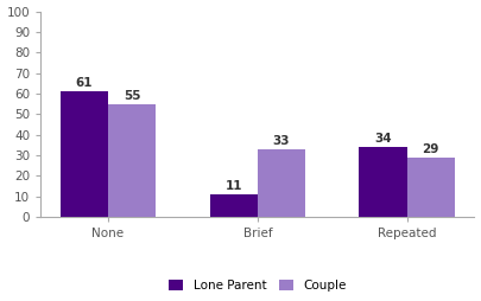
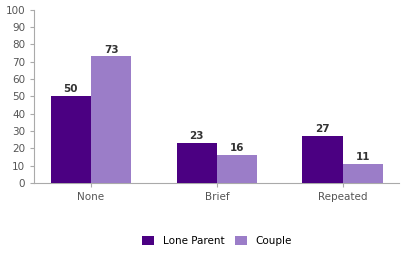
Lone Parent/None: 61 -> 50
Couple/None: 55 -> 73
Lone Parent/Brief: 11 -> 23
Couple/Brief: 33 -> 16
Lone Parent/Repeated: 34 -> 27
Couple/Repeated: 29 -> 11
